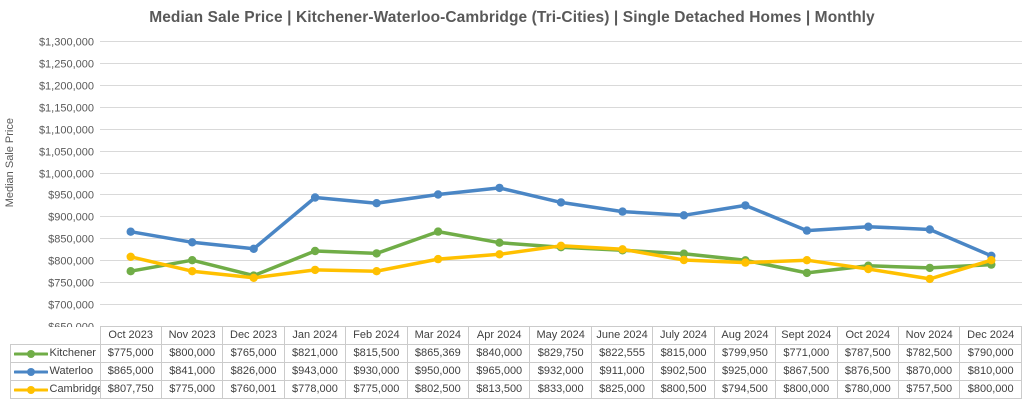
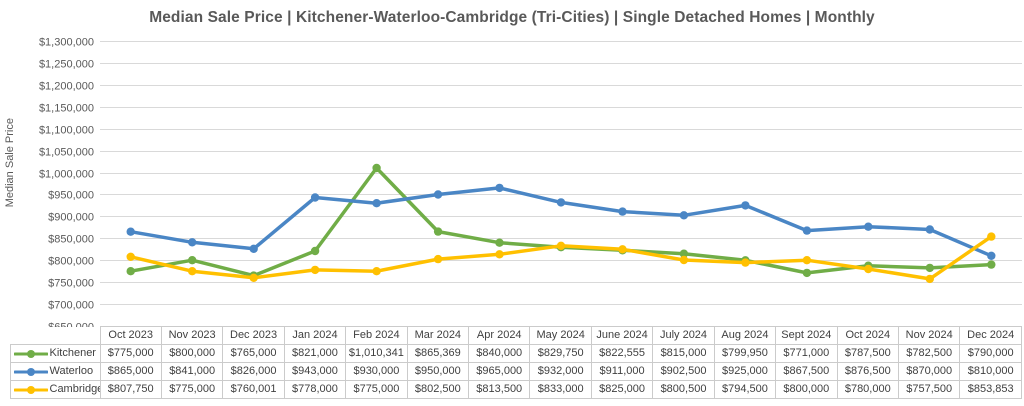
Kitchener/Feb 2024: $815,500 -> $1,010,341
Cambridge/Dec 2024: $800,000 -> $853,853
